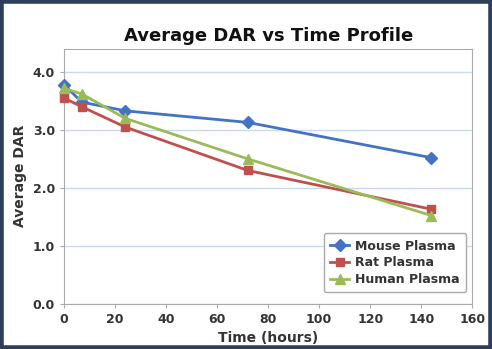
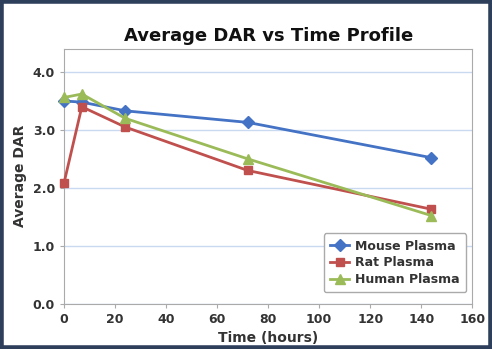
Mouse Plasma/0: 3.78 -> 3.50
Rat Plasma/0: 3.55 -> 2.08
Human Plasma/0: 3.72 -> 3.56
